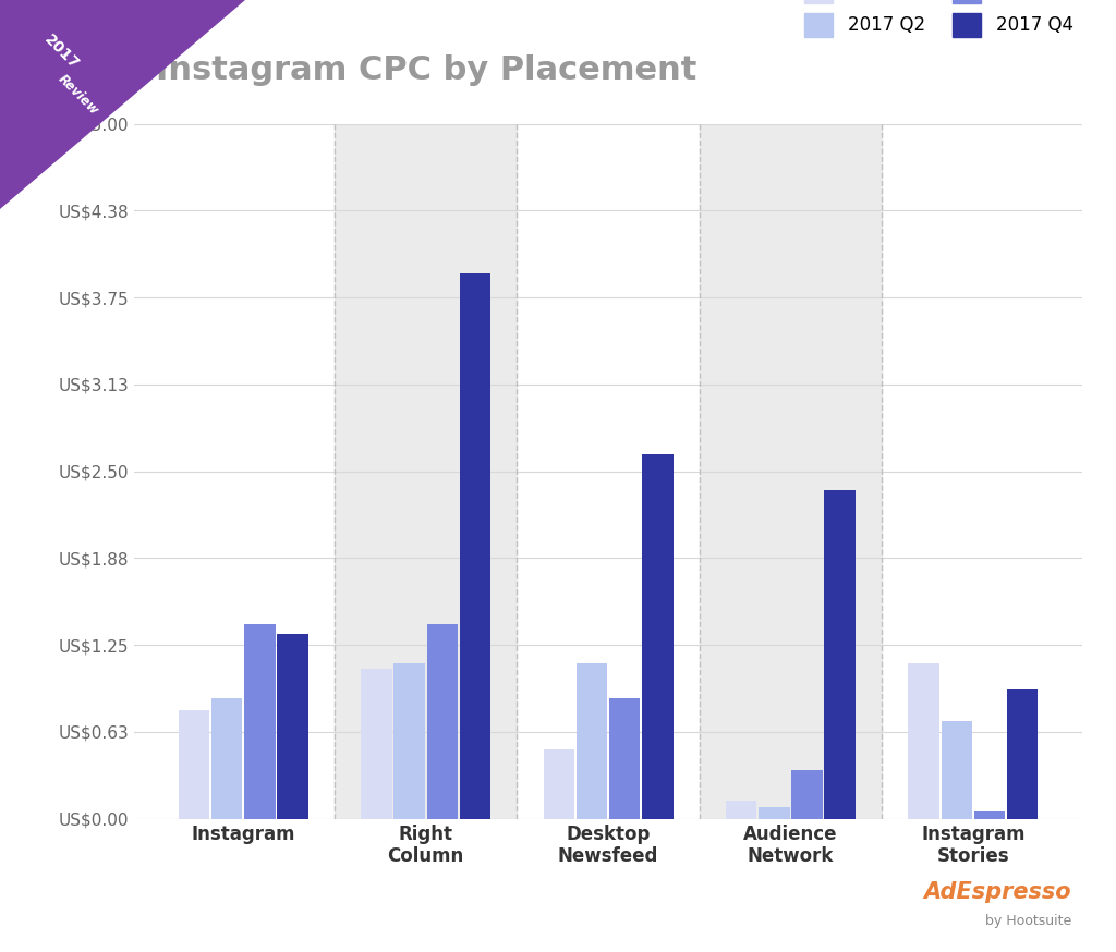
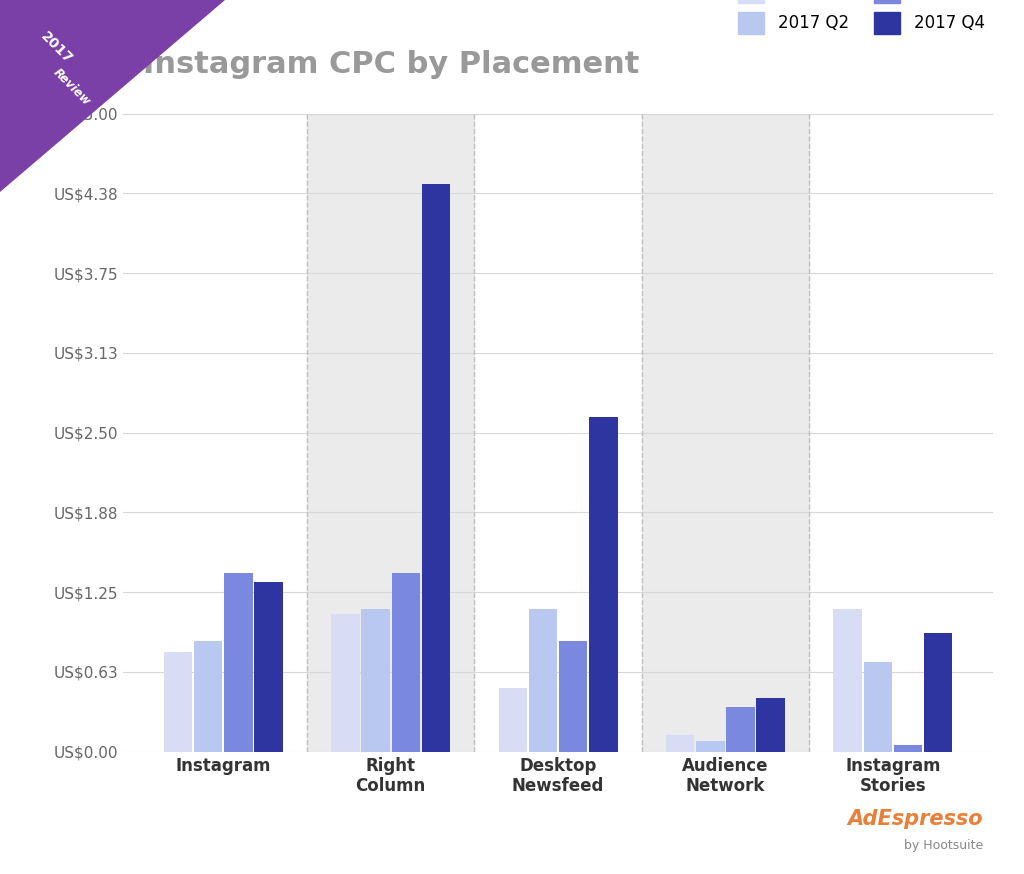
2017 Q4/Right Column: US$3.92 -> US$4.45
2017 Q4/Audience Network: US$2.36 -> US$0.42
